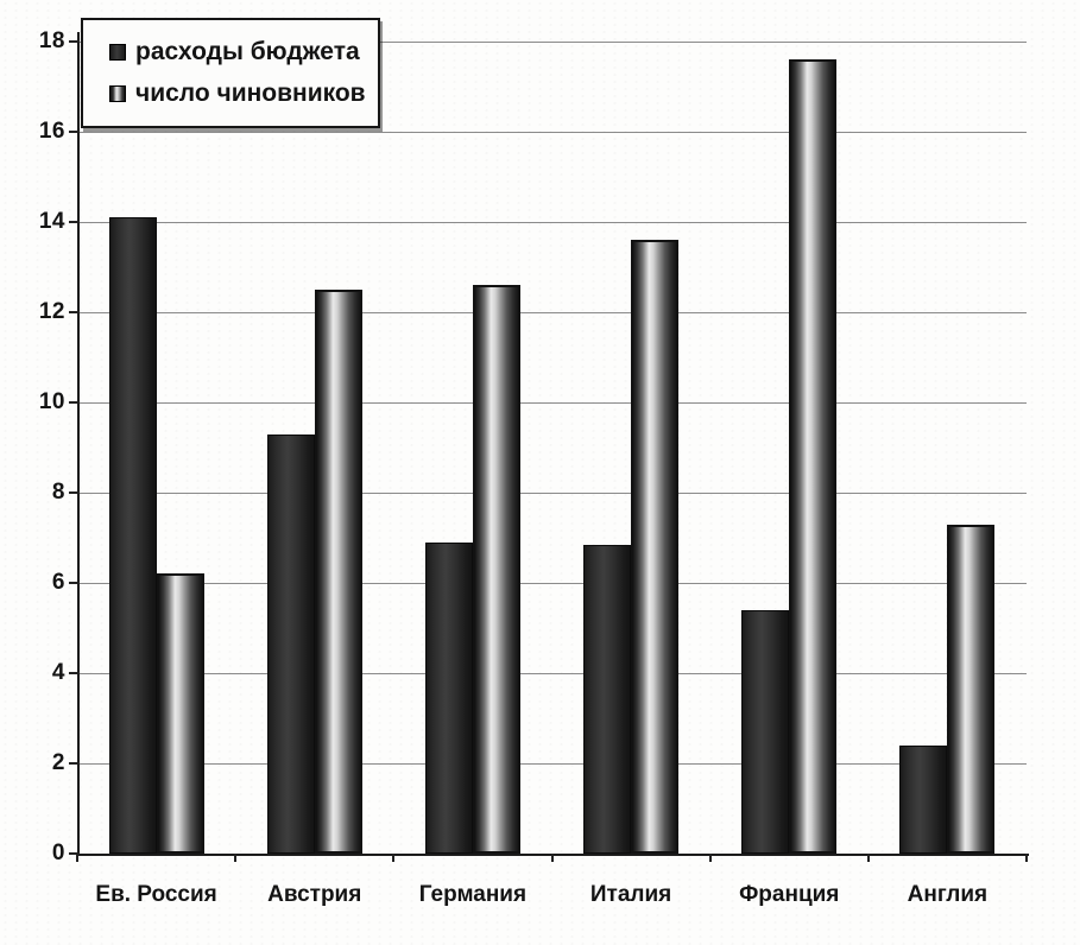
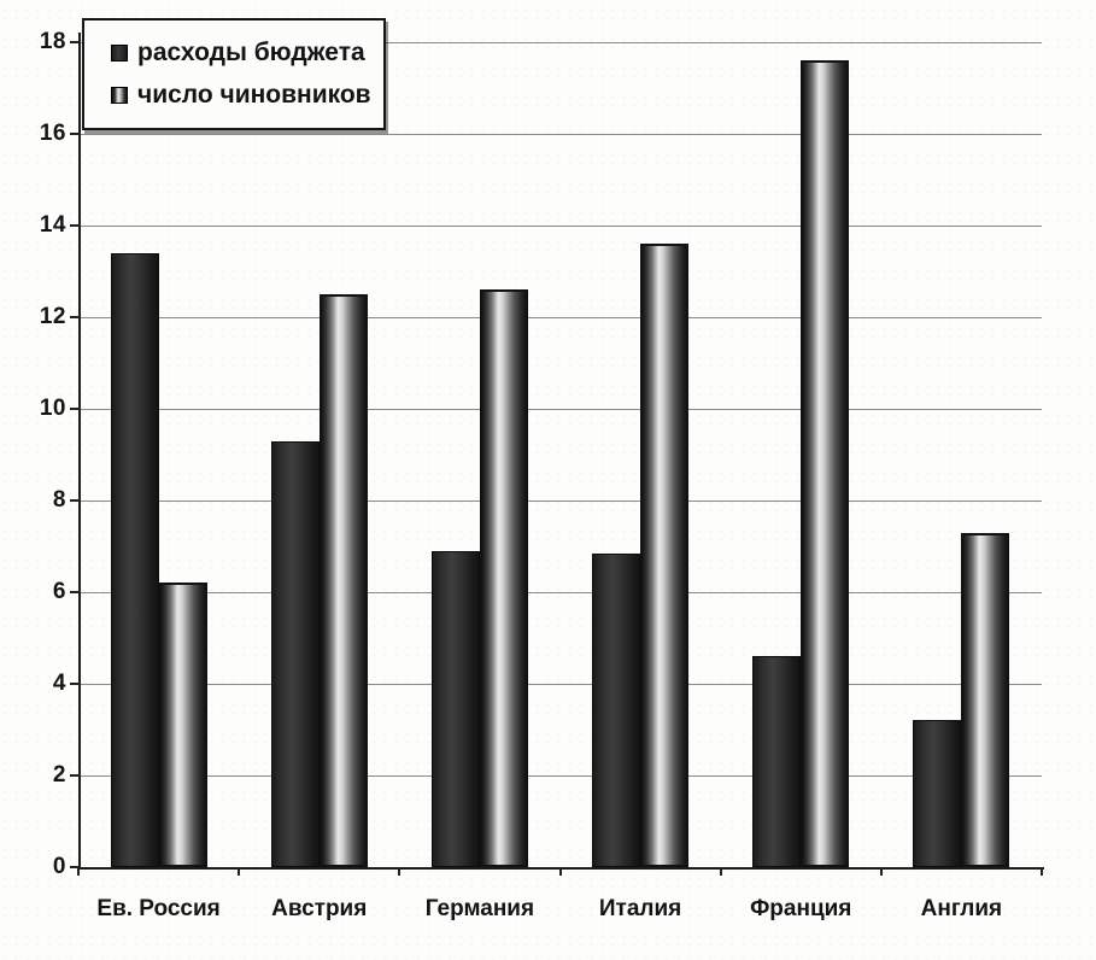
расходы бюджета/Ев. Россия: 14.1 -> 13.4
расходы бюджета/Франция: 5.4 -> 4.6
расходы бюджета/Англия: 2.4 -> 3.2
